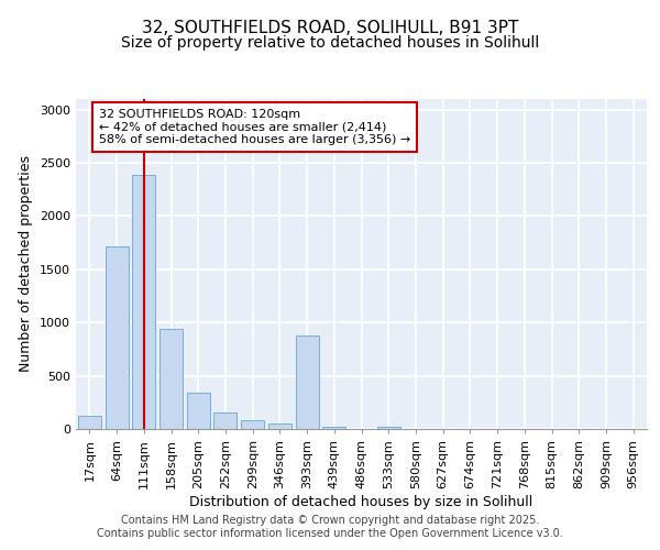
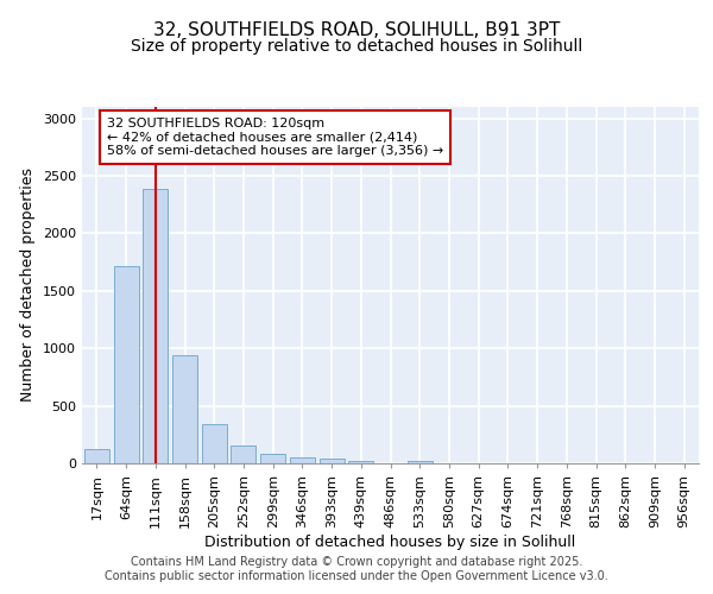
393sqm: 880 -> 40
